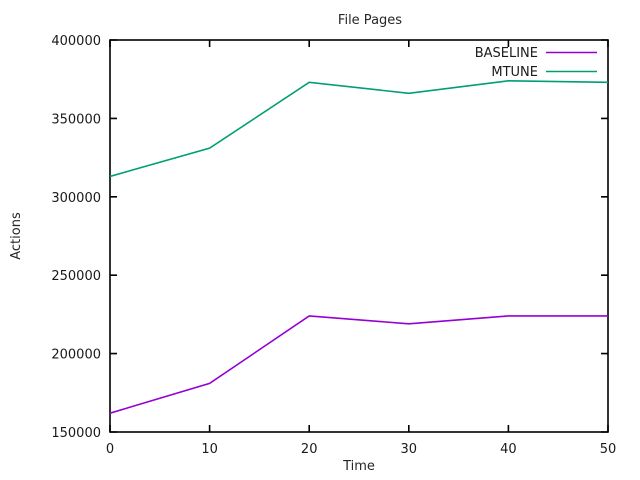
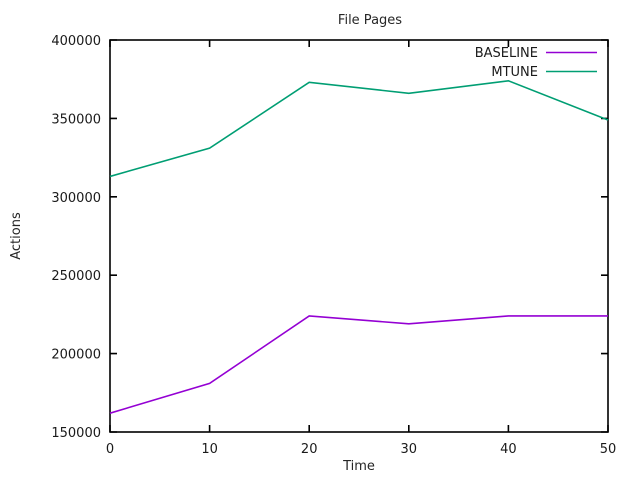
MTUNE/50: 373000 -> 349000
